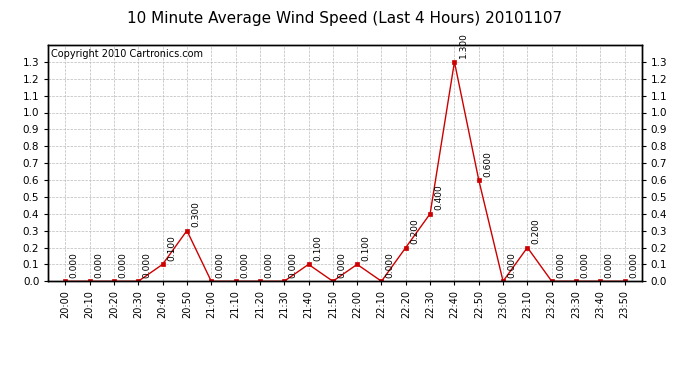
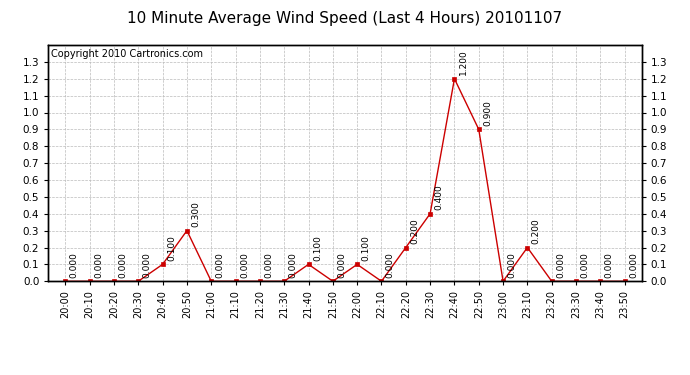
22:40: 1.300 -> 1.200
22:50: 0.600 -> 0.900
